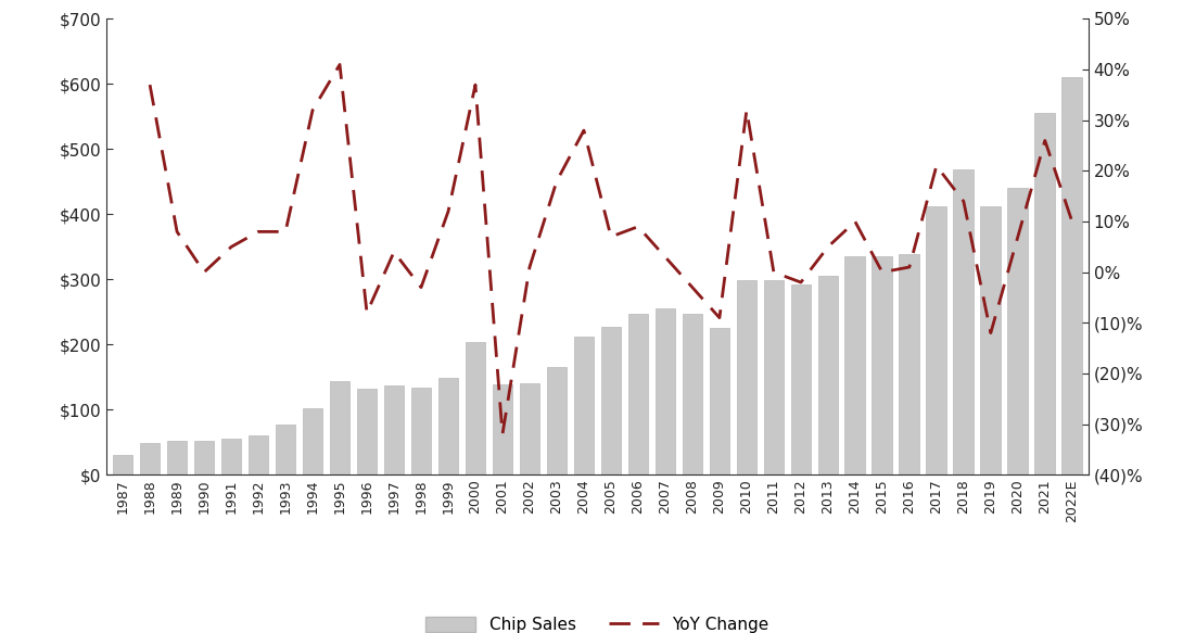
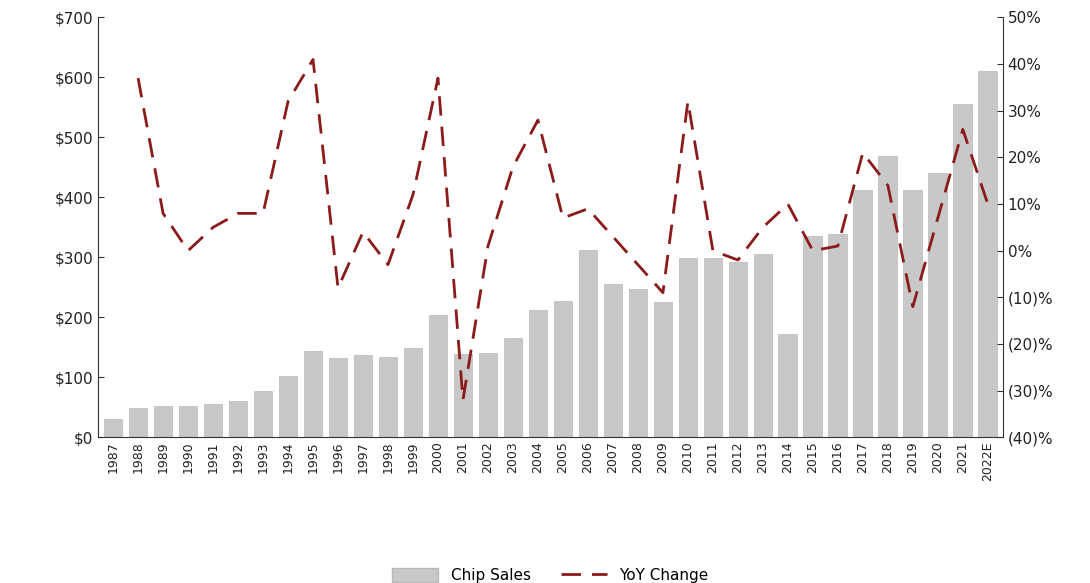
Chip Sales/2006: $248 -> $312
Chip Sales/2014: $336 -> $172
